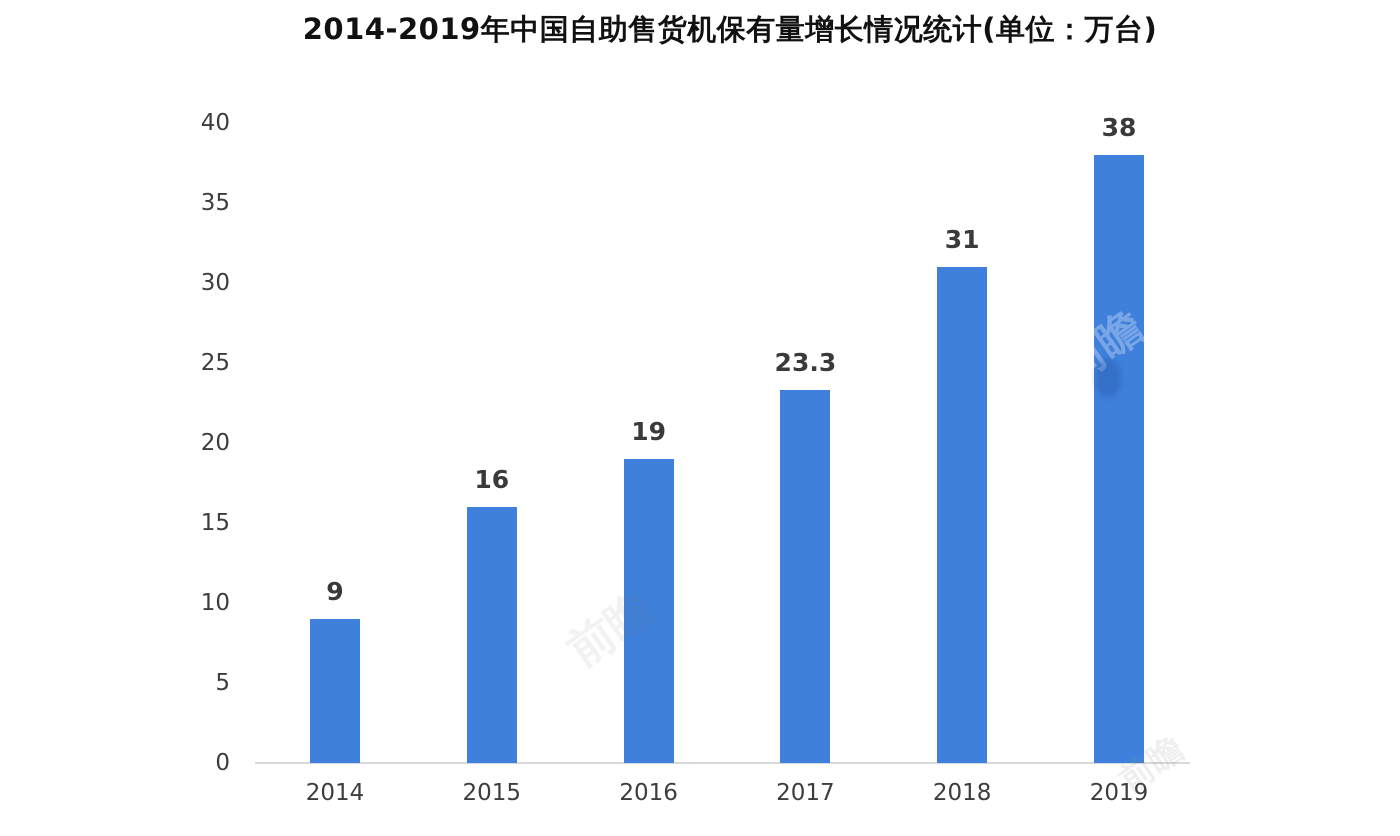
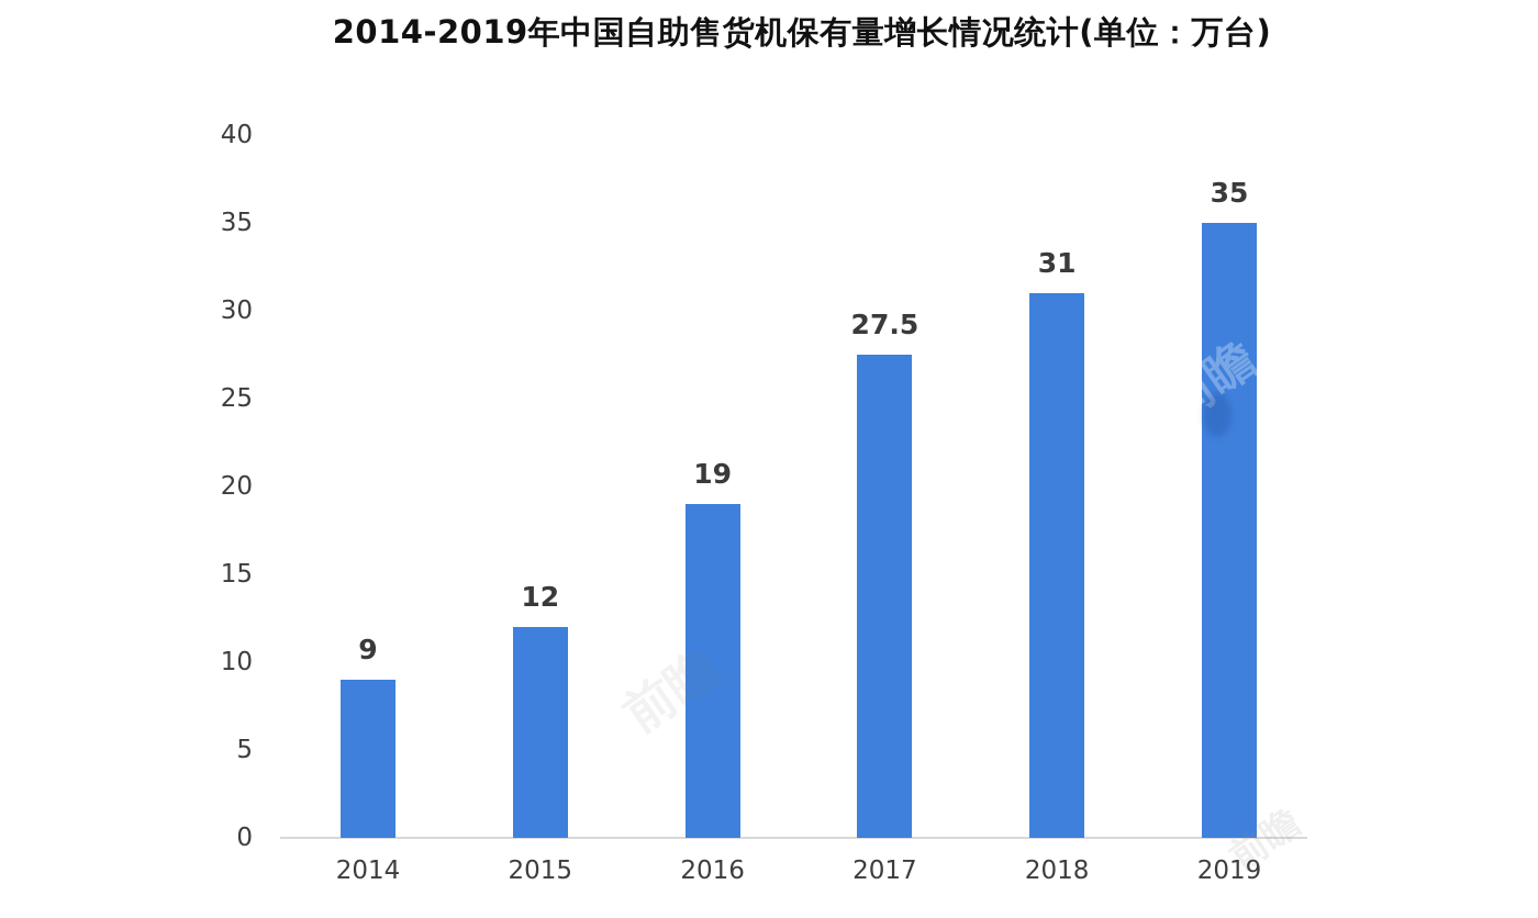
2015: 16 -> 12
2017: 23.3 -> 27.5
2019: 38 -> 35
